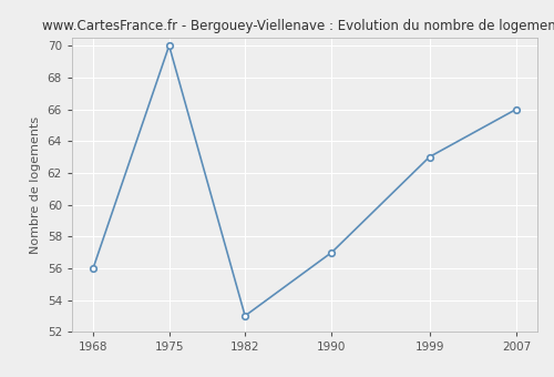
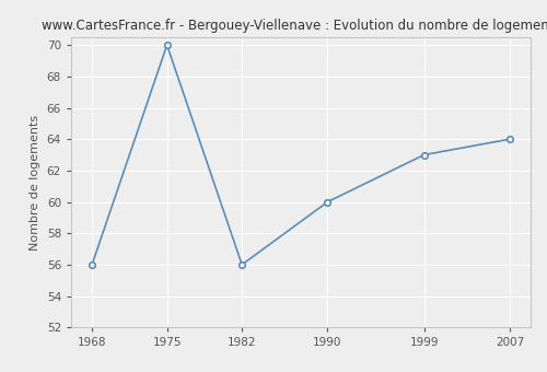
1982: 53 -> 56
1990: 57 -> 60
2007: 66 -> 64
